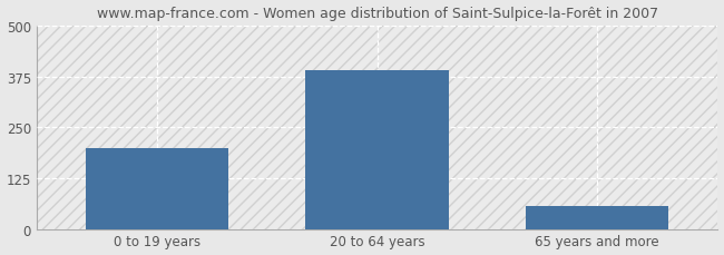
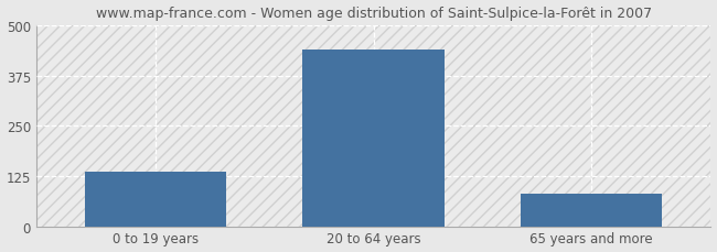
0 to 19 years: 200 -> 135
20 to 64 years: 390 -> 440
65 years and more: 55 -> 80
